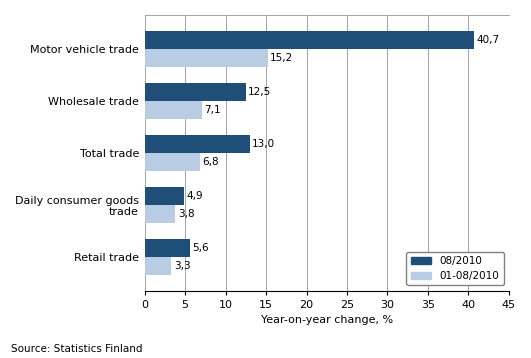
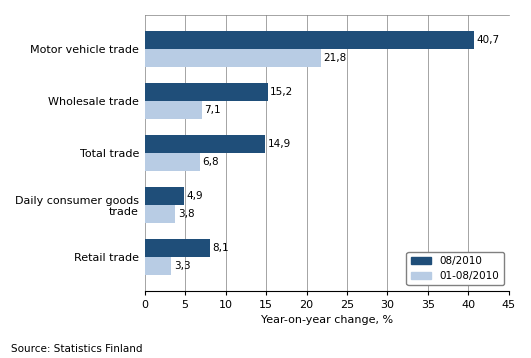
01-08/2010/Motor vehicle trade: 15,2 -> 21,8
08/2010/Wholesale trade: 12,5 -> 15,2
08/2010/Total trade: 13,0 -> 14,9
08/2010/Retail trade: 5,6 -> 8,1
